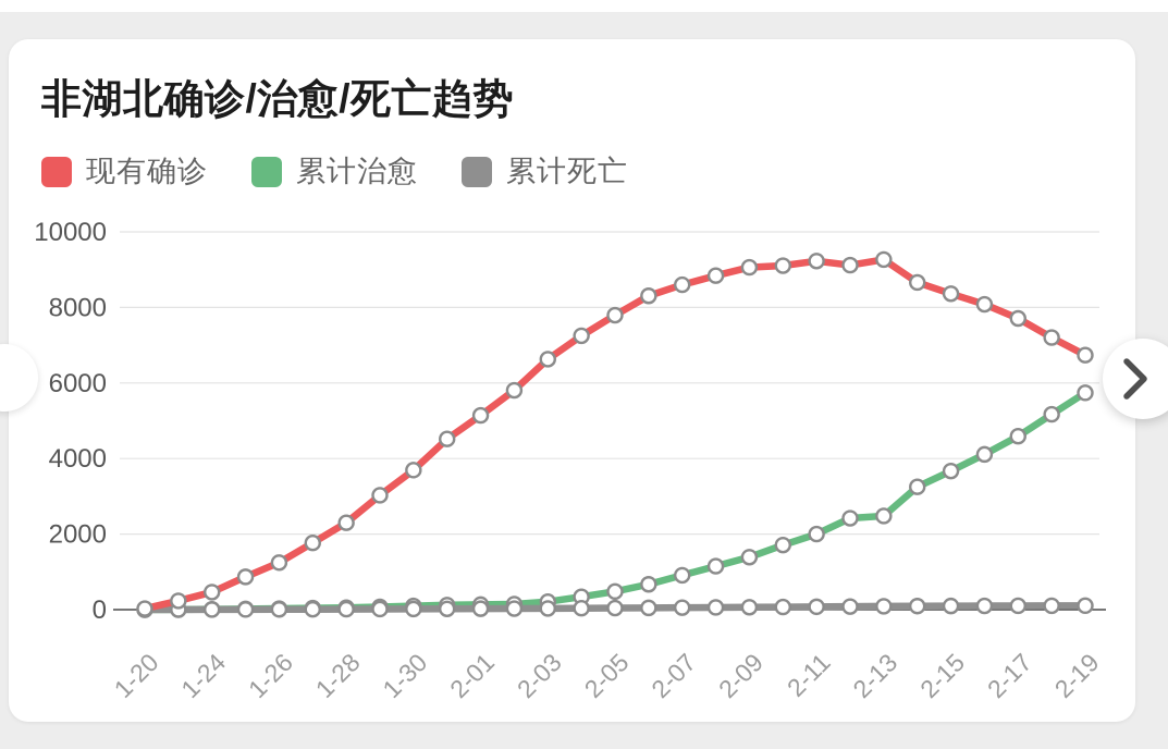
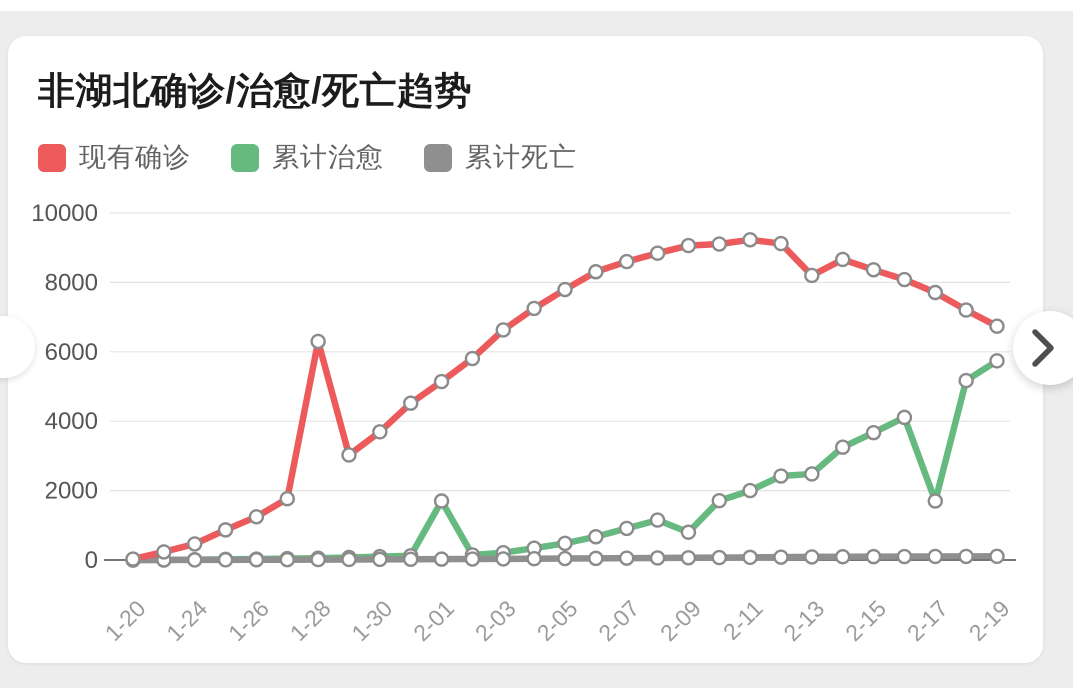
现有确诊/1-28: 2300 -> 6300
累计治愈/2-01: 100 -> 1700
累计治愈/2-09: 1400 -> 800
现有确诊/2-13: 9300 -> 8200
累计治愈/2-17: 4600 -> 1700
